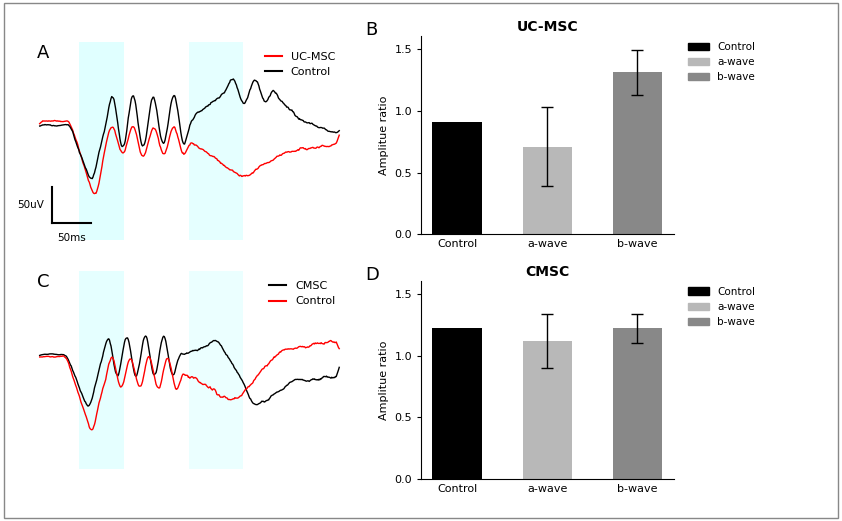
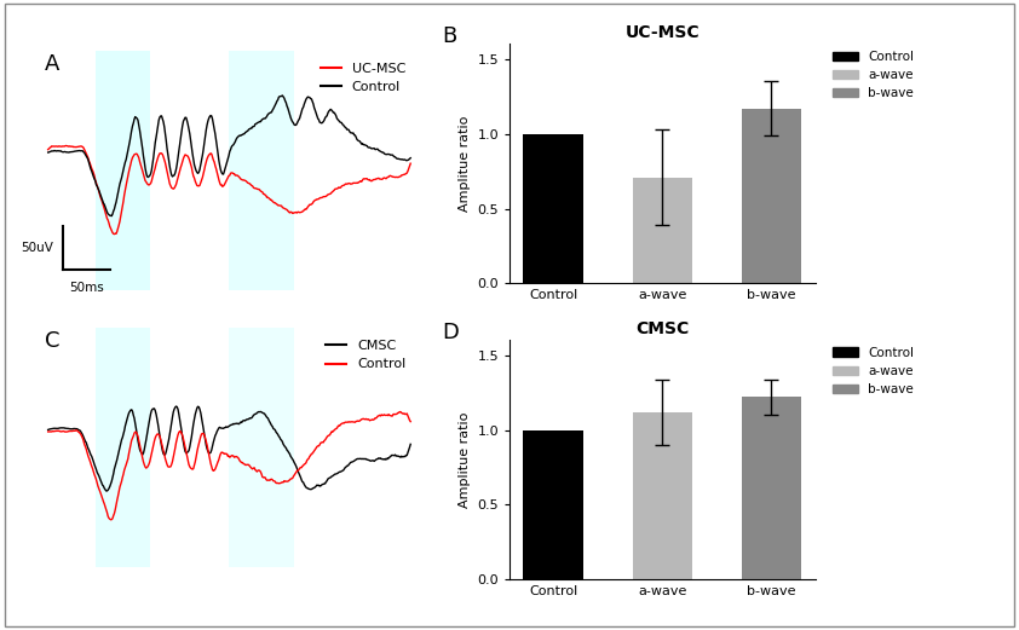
UC-MSC/Control: 0.91 -> 1.00
UC-MSC/b-wave: 1.31 -> 1.17
CMSC/Control: 1.22 -> 1.00
